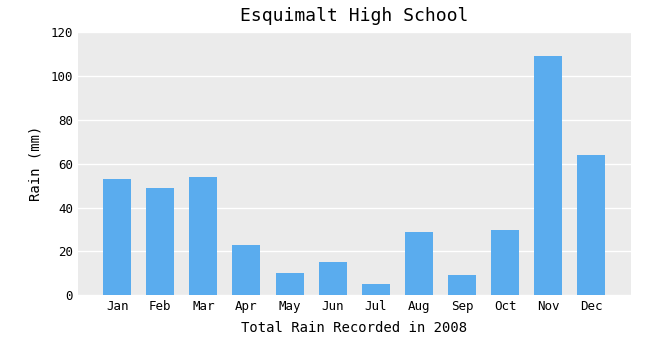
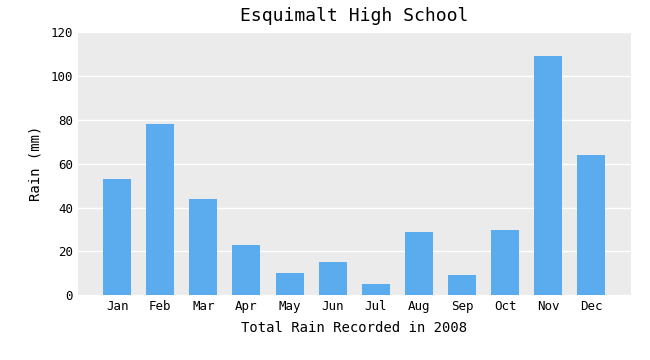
Feb: 49 -> 78
Mar: 54 -> 44
